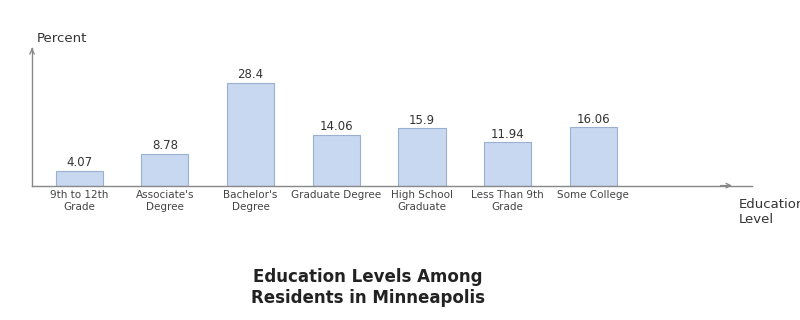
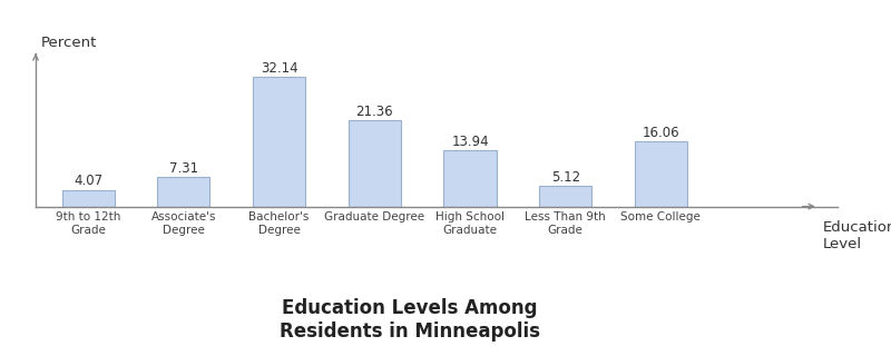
Associate's Degree: 8.78 -> 7.31
Bachelor's Degree: 28.4 -> 32.14
Graduate Degree: 14.06 -> 21.36
High School Graduate: 15.9 -> 13.94
Less Than 9th Grade: 11.94 -> 5.12
